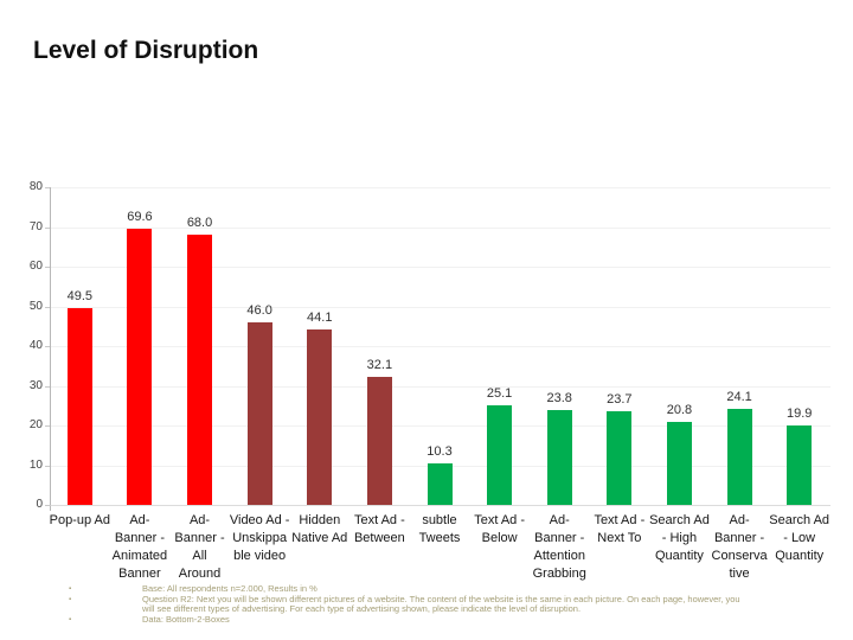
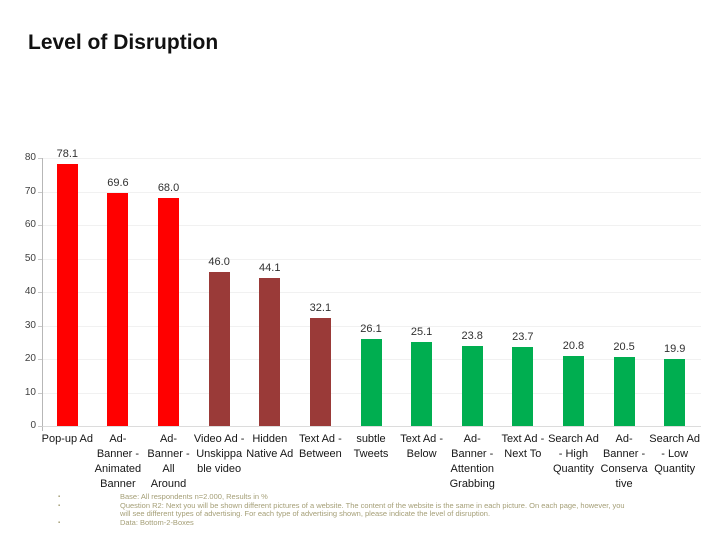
Pop-up Ad: 49.5 -> 78.1
subtle Tweets: 10.3 -> 26.1
Ad-Banner - Conservative: 24.1 -> 20.5
